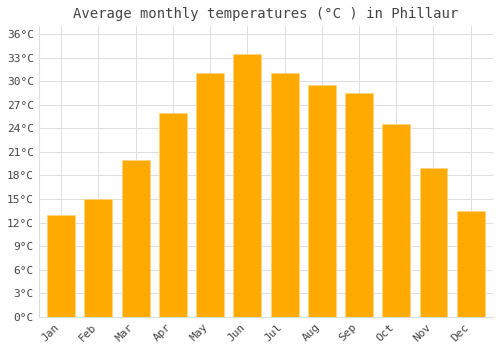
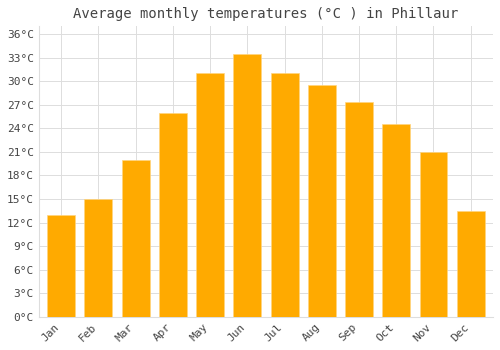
Sep: 28.5°C -> 27.4°C
Nov: 19.0°C -> 21.0°C
